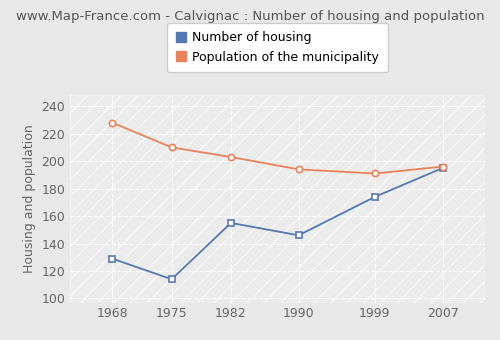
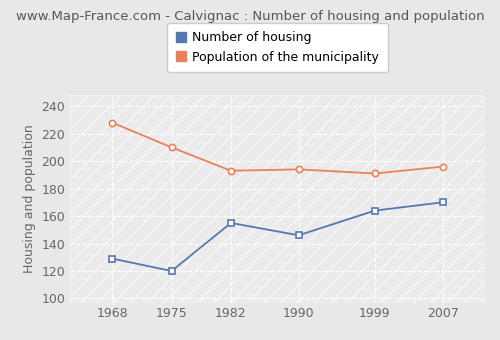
Number of housing/1975: 114 -> 120
Population of the municipality/1982: 203 -> 193
Number of housing/1999: 174 -> 164
Number of housing/2007: 195 -> 170
